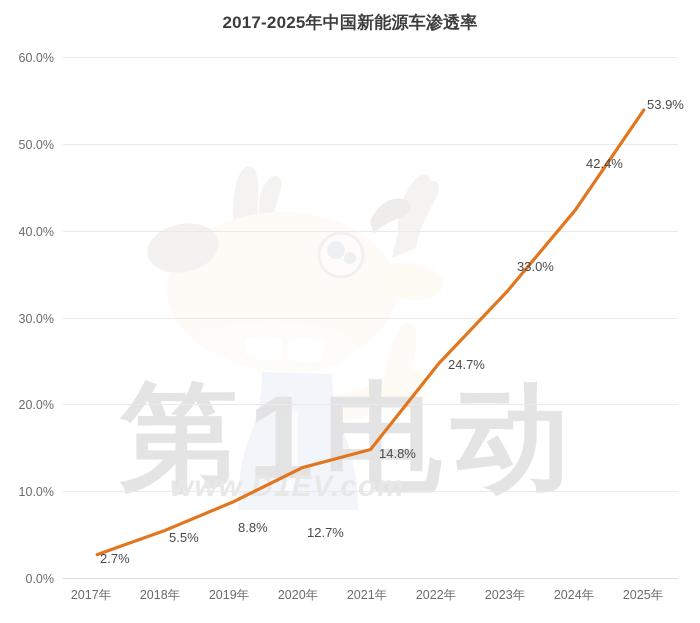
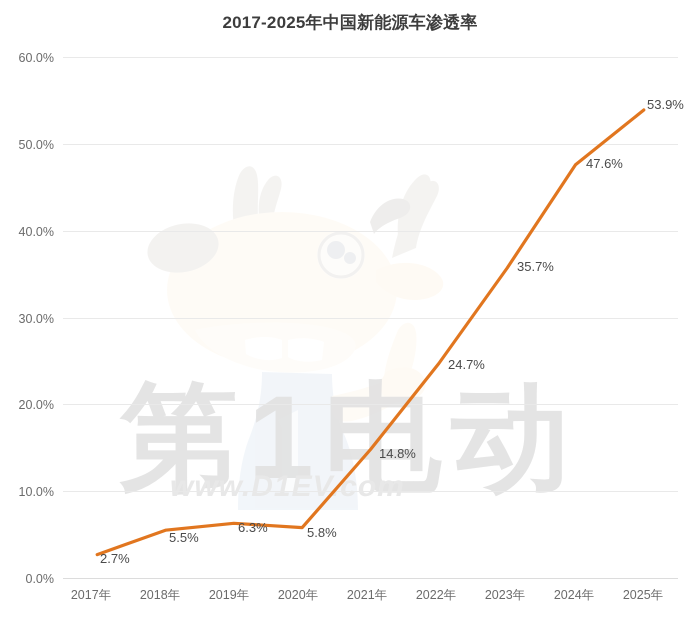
2019年: 8.8% -> 6.3%
2020年: 12.7% -> 5.8%
2023年: 33.0% -> 35.7%
2024年: 42.4% -> 47.6%
